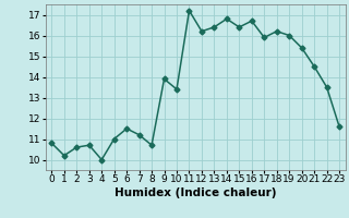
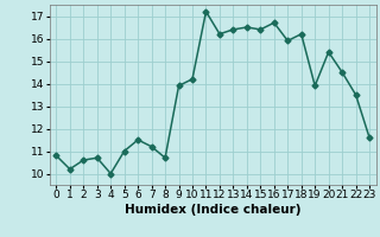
10: 13.4 -> 14.2
14: 16.8 -> 16.5
19: 16.0 -> 13.9
